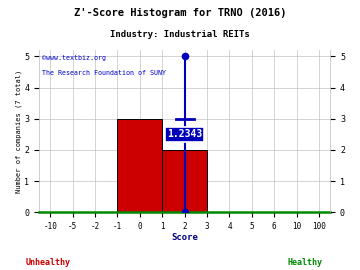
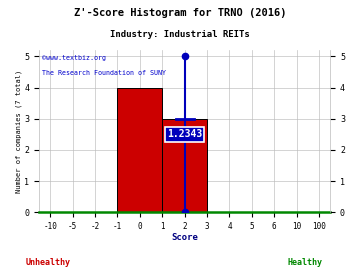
0: 3 -> 4
2: 2 -> 3
